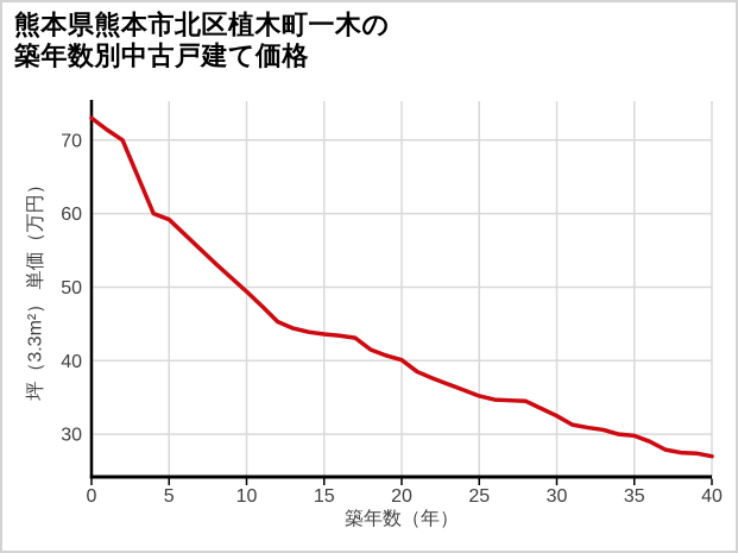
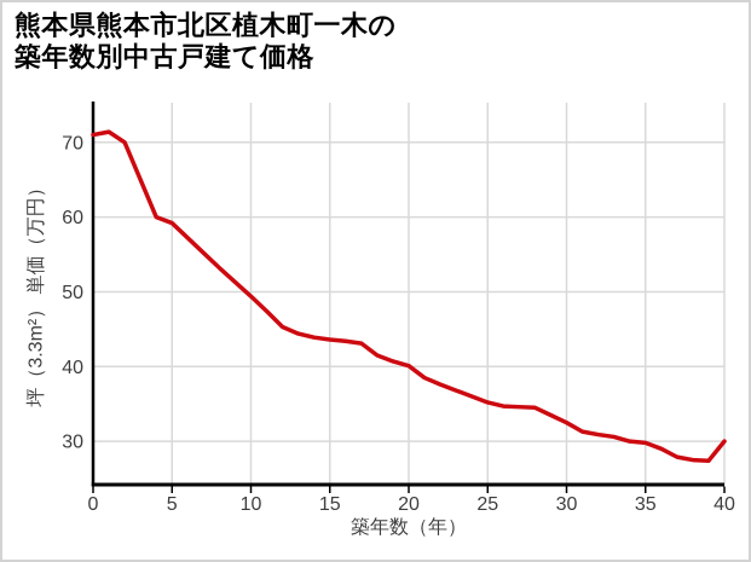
0: 73 -> 71
40: 27 -> 30
